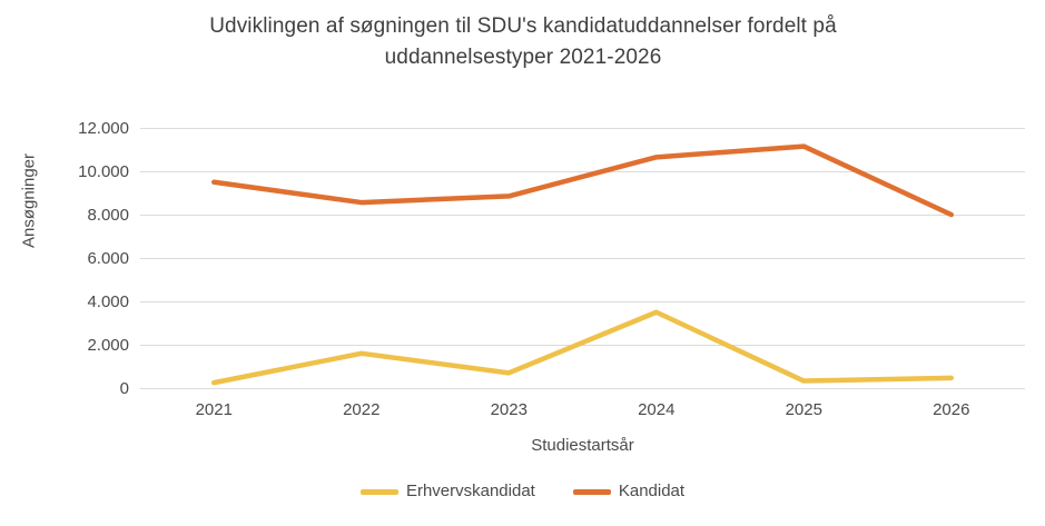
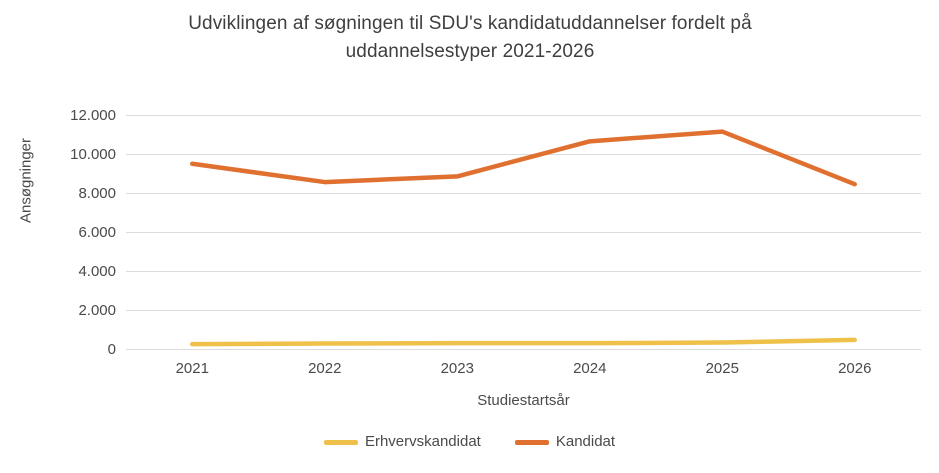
Erhvervskandidat/2022: 1600 -> 300
Erhvervskandidat/2023: 700 -> 300
Erhvervskandidat/2024: 3500 -> 300
Kandidat/2026: 8000 -> 8400
